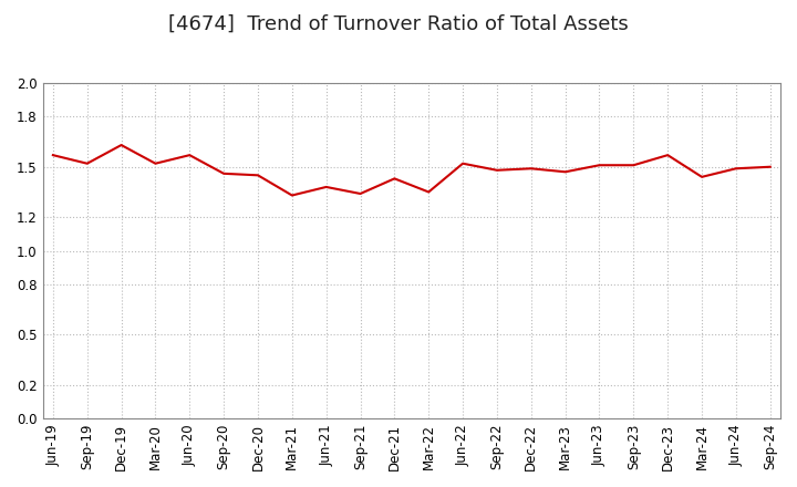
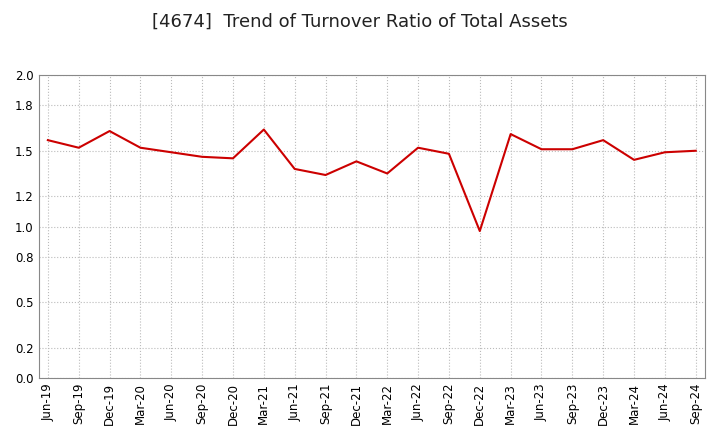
Jun-20: 1.57 -> 1.49
Mar-21: 1.33 -> 1.64
Dec-22: 1.49 -> 0.97
Mar-23: 1.47 -> 1.61
